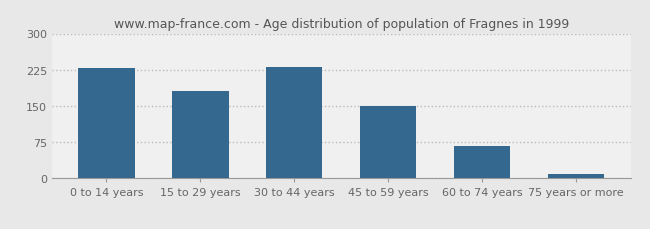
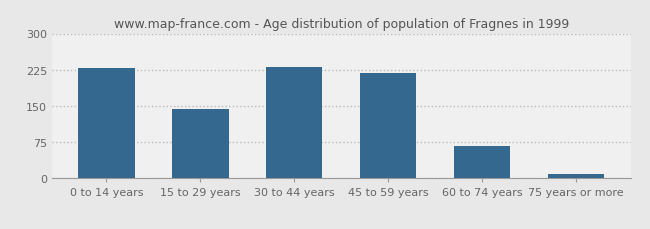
15 to 29 years: 180 -> 143
45 to 59 years: 150 -> 219
